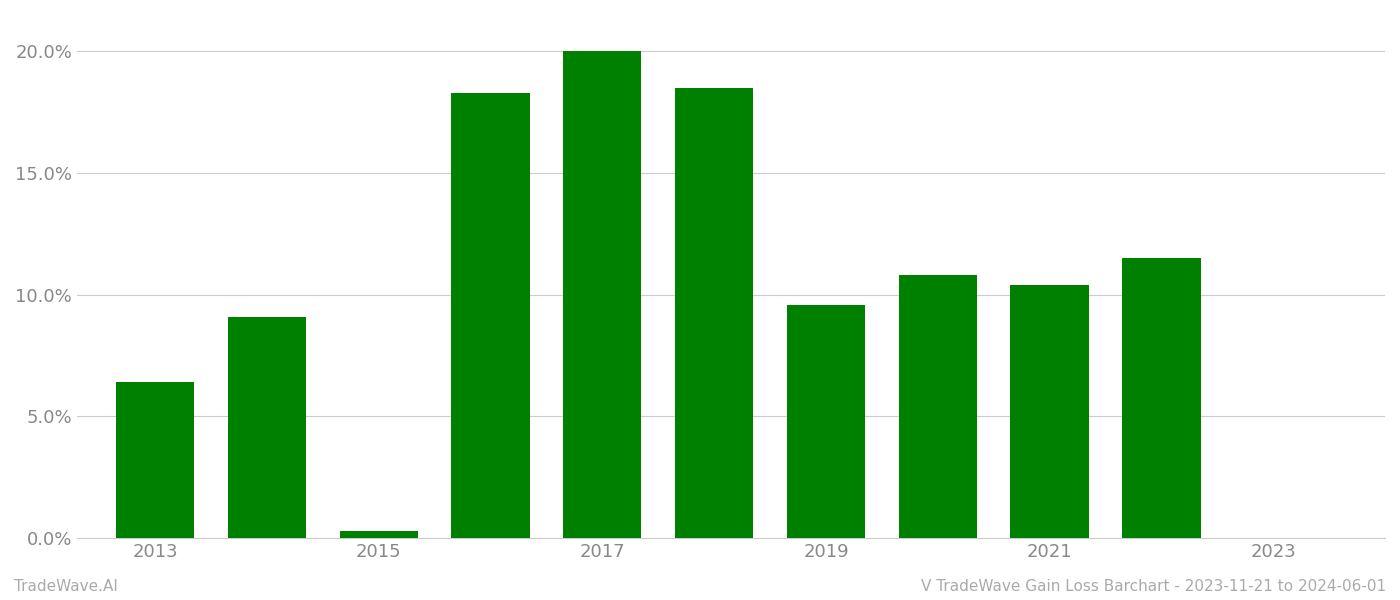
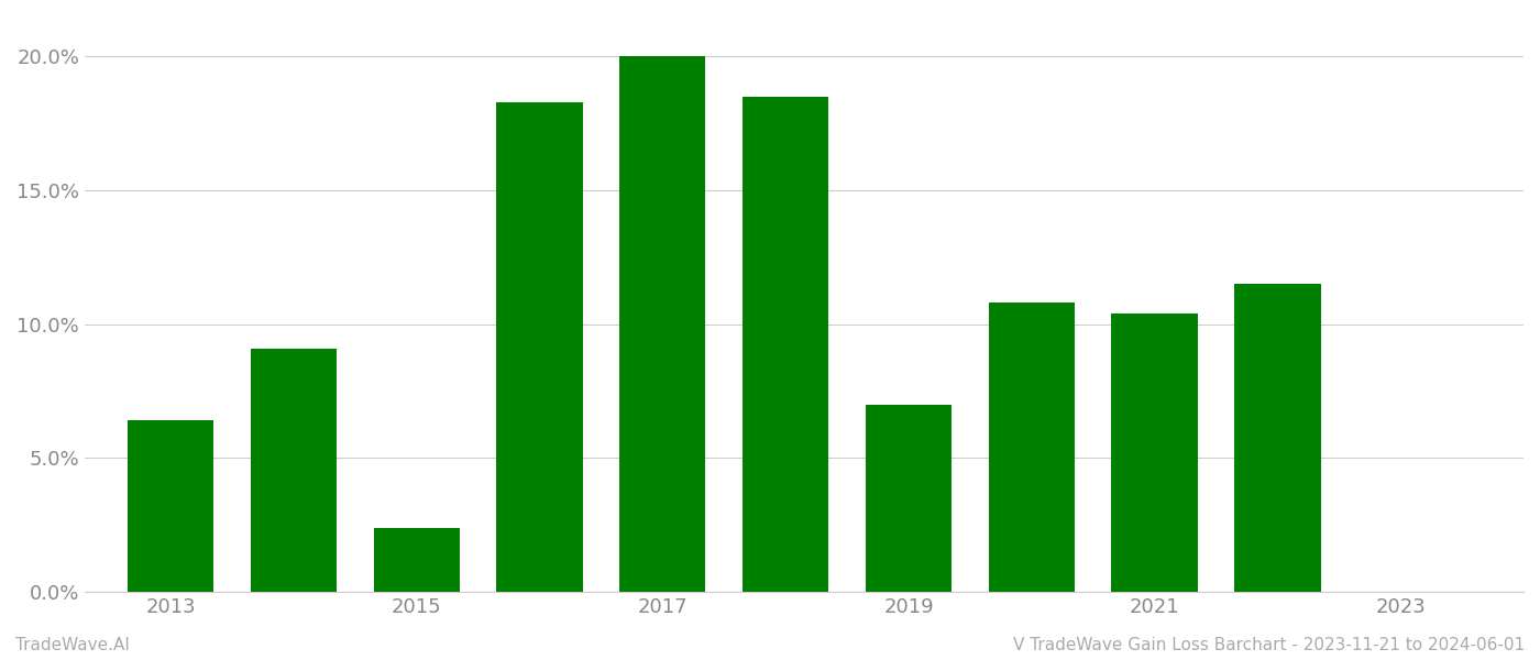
2015: 0.3% -> 2.4%
2019: 9.6% -> 7.0%
